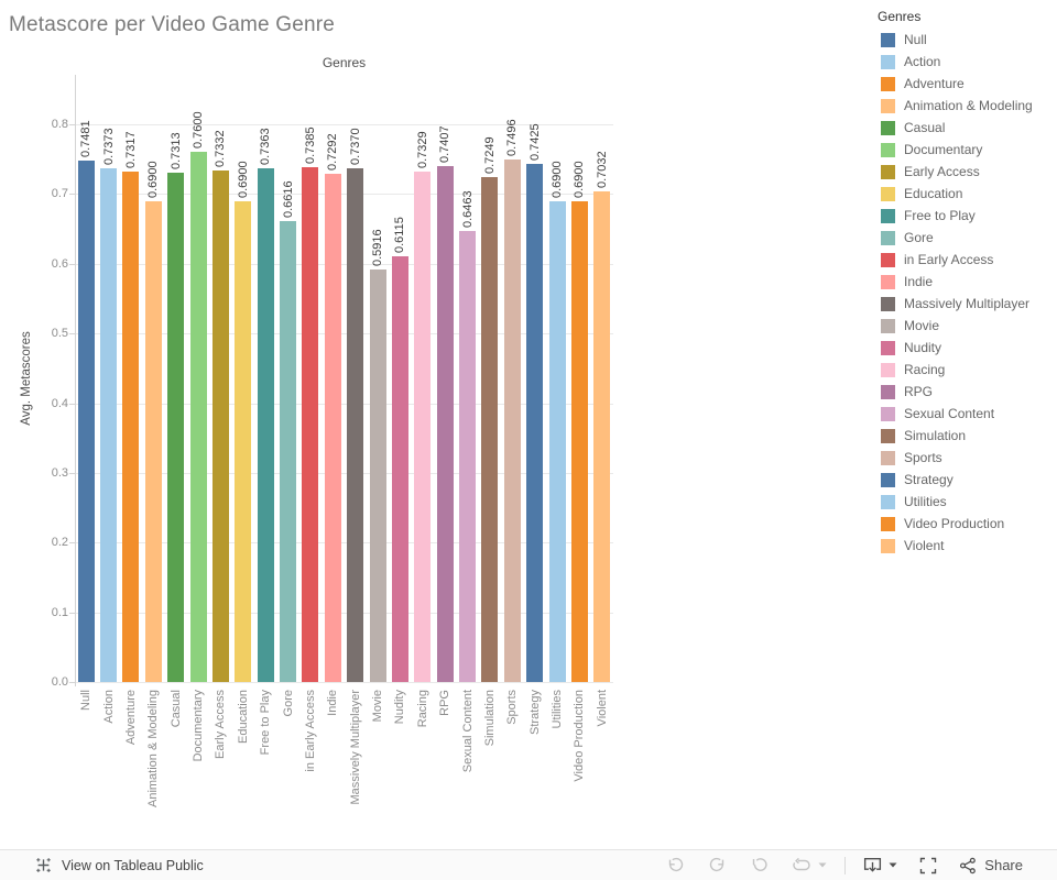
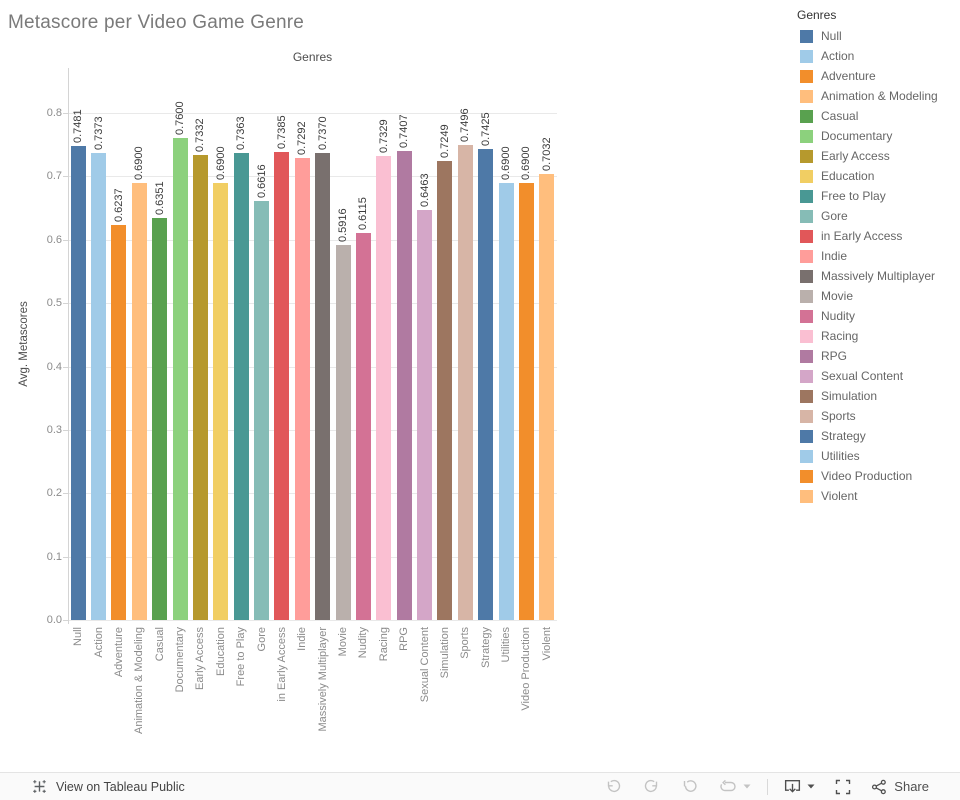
Adventure: 0.7317 -> 0.6237
Casual: 0.7313 -> 0.6351
